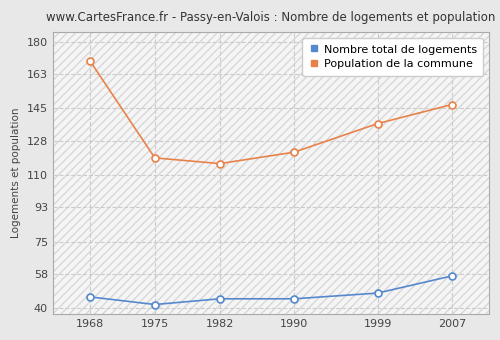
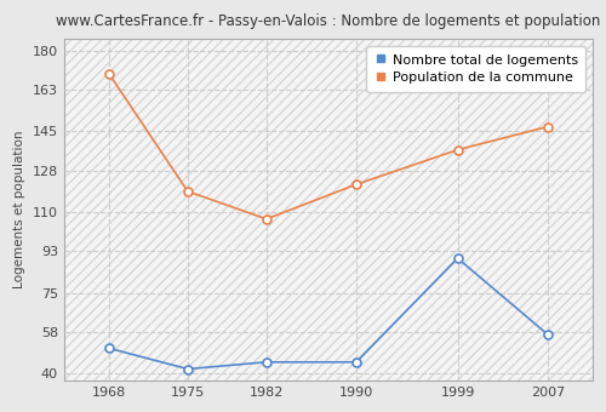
Nombre total de logements/1968: 46 -> 51
Population de la commune/1982: 116 -> 107
Nombre total de logements/1999: 48 -> 90
